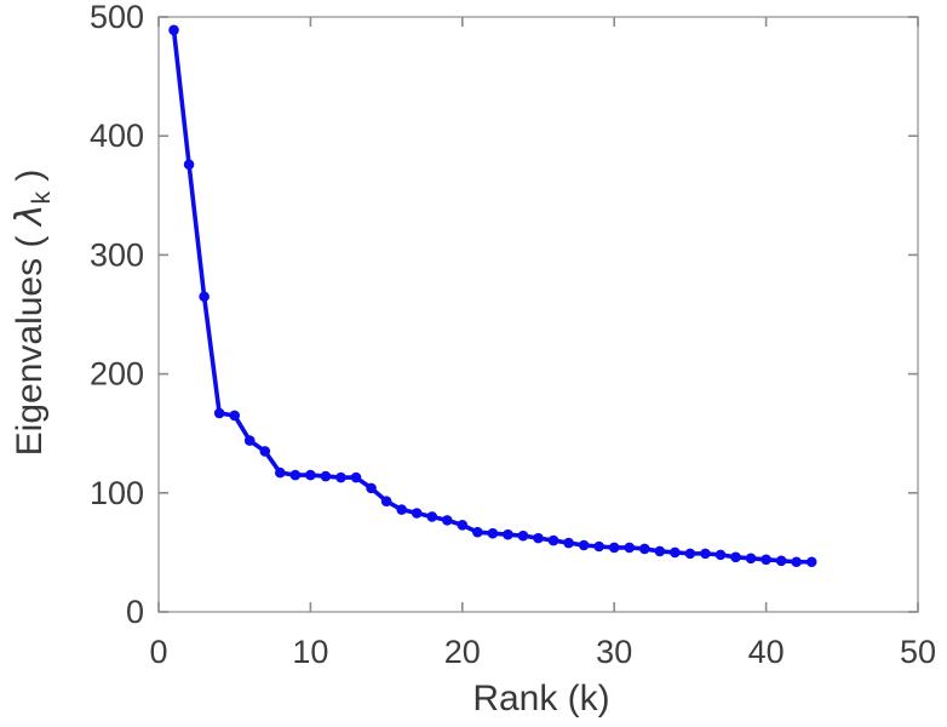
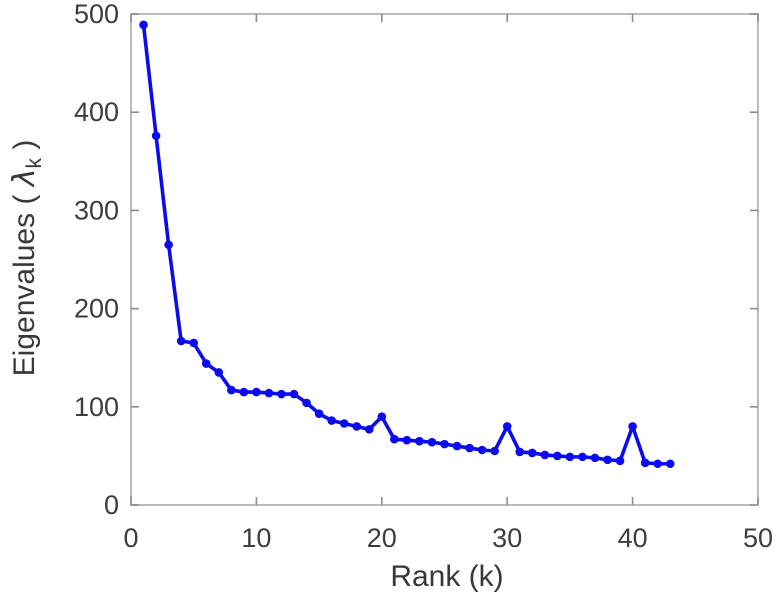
20: 70 -> 90
30: 50 -> 80
40: 40 -> 80
